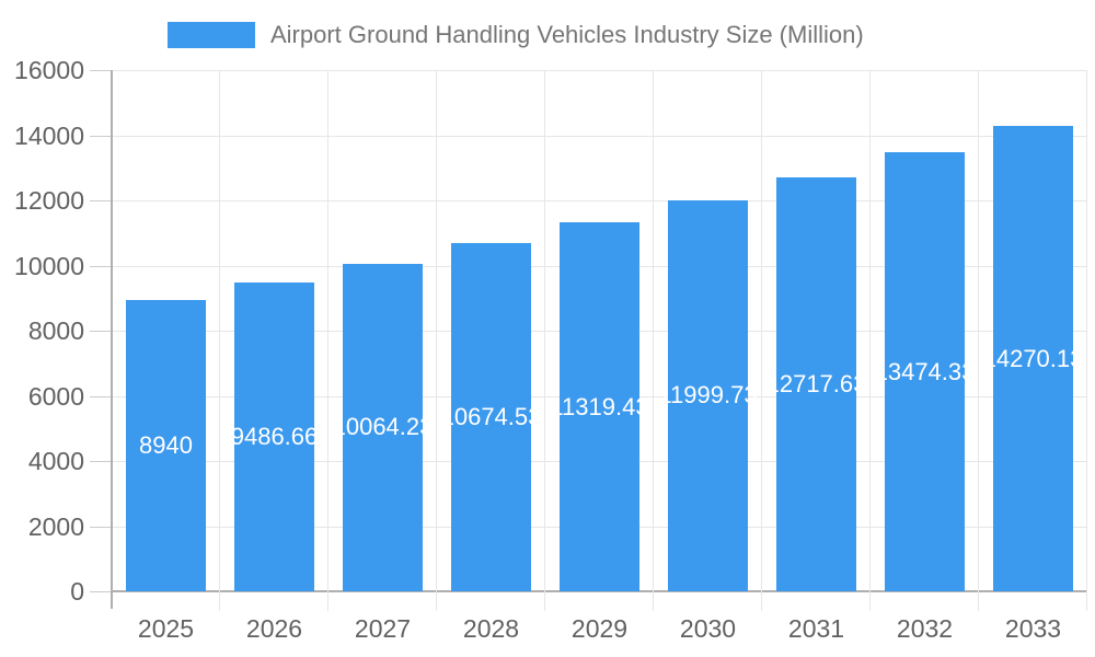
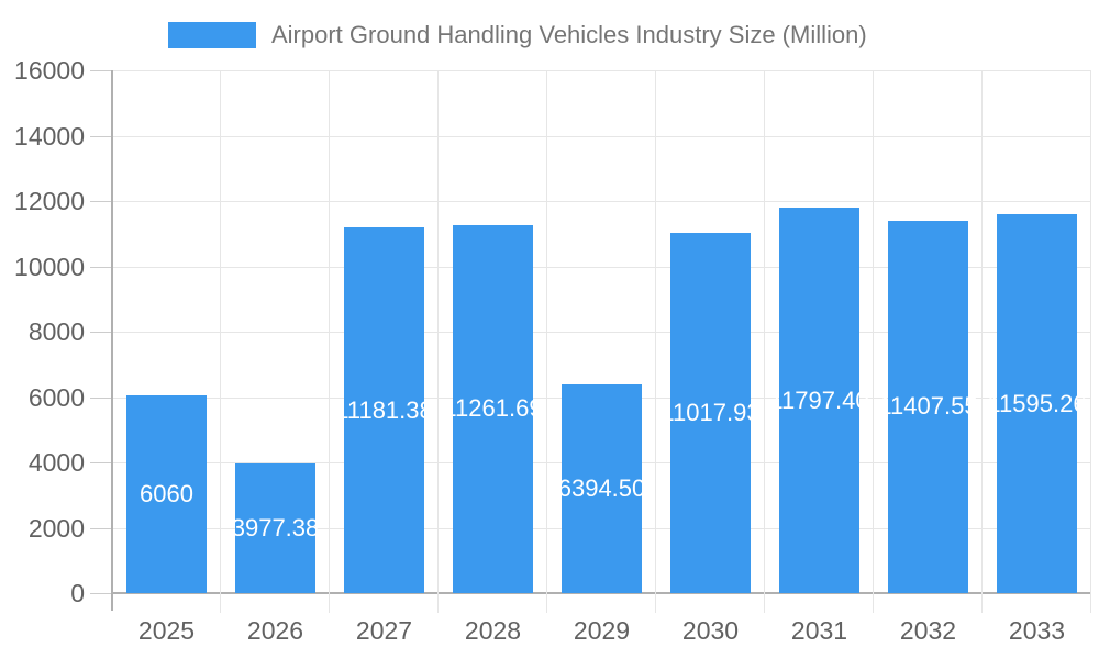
2025: 8940 -> 6060
2026: 9486.66 -> 3977.38
2027: 10064.23 -> 11181.38
2028: 10674.53 -> 11261.69
2029: 11319.43 -> 6394.50
2030: 11999.73 -> 11017.93
2031: 12717.63 -> 11797.40
2032: 13474.33 -> 11407.55
2033: 14270.13 -> 11595.26
